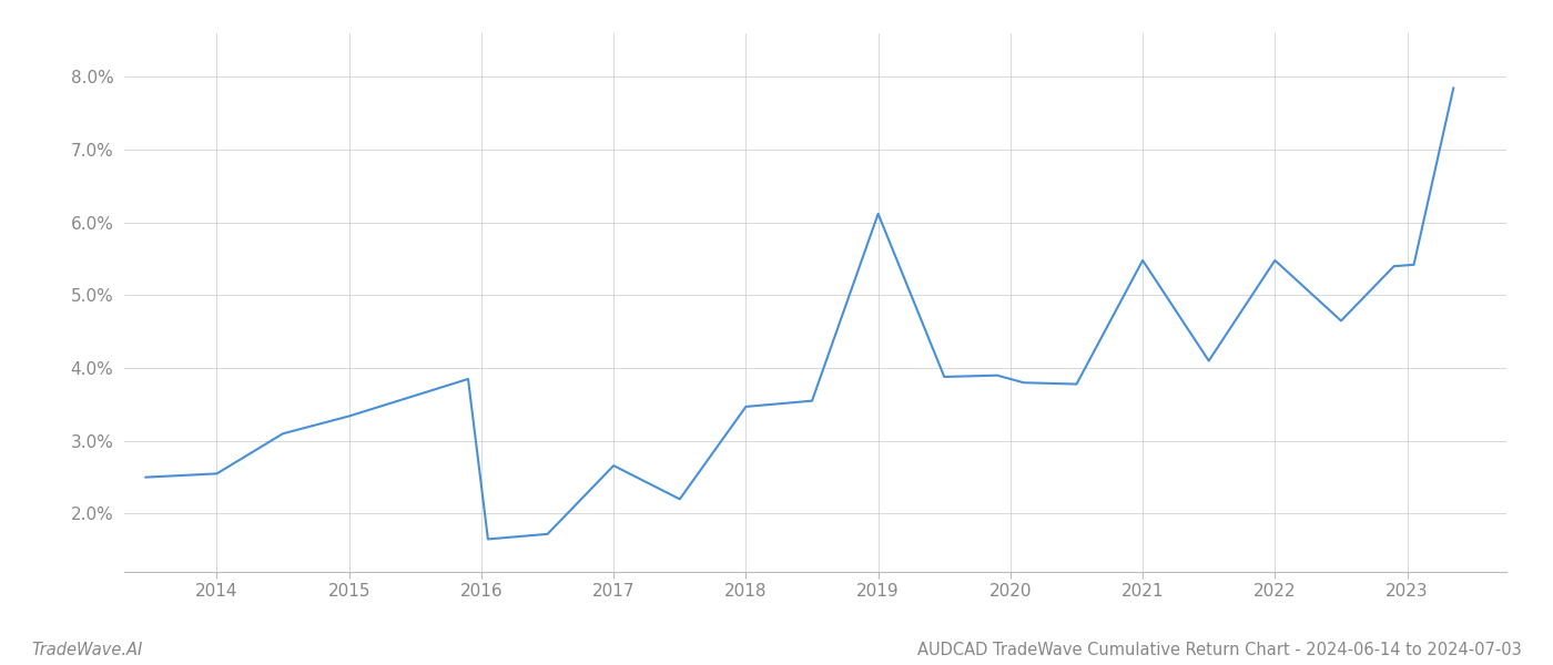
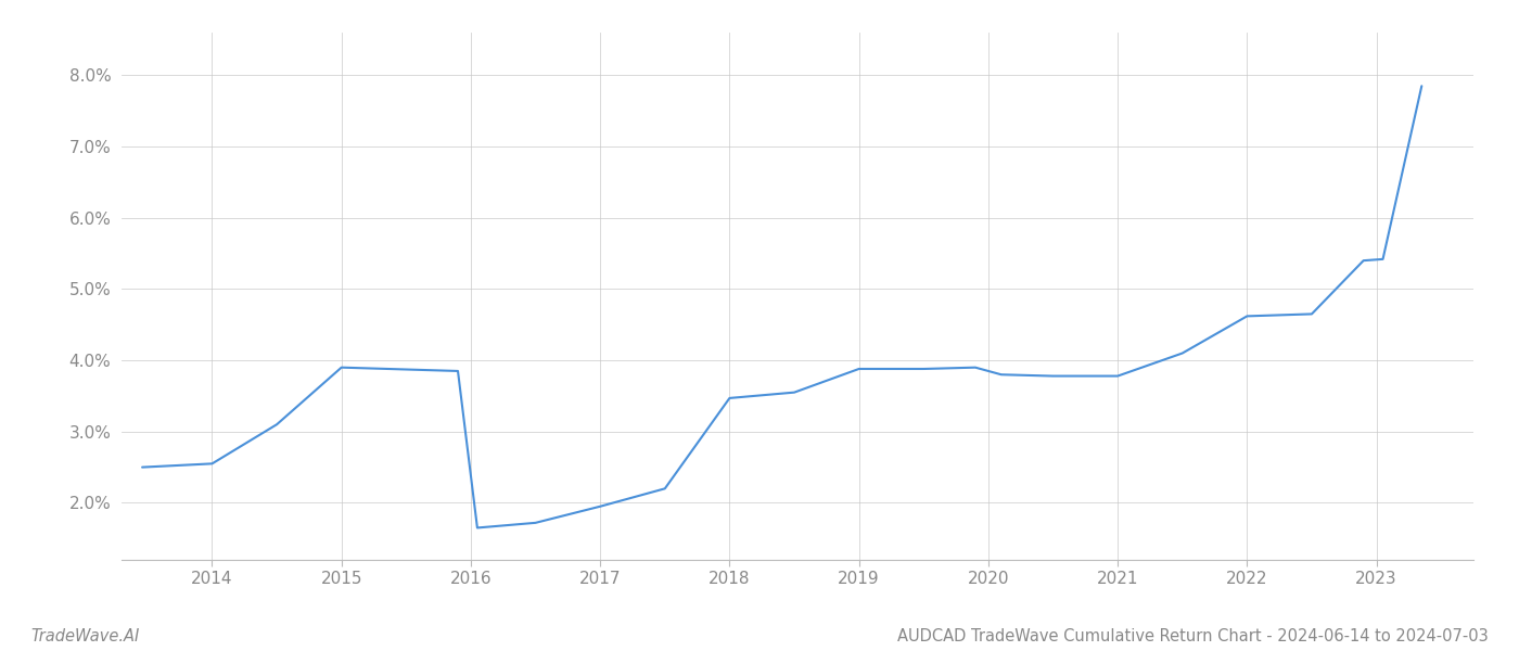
2015: 3.34% -> 3.90%
2017: 2.66% -> 1.95%
2019: 6.12% -> 3.88%
2021: 5.48% -> 3.78%
2022: 5.48% -> 4.62%
